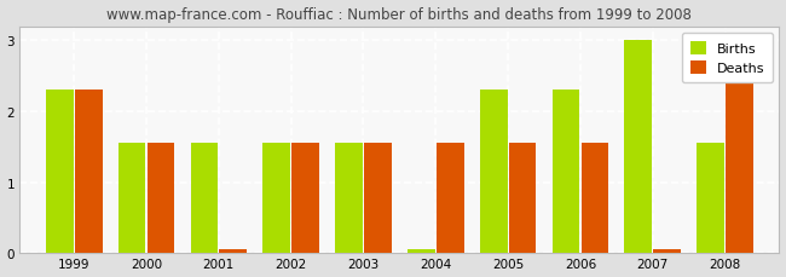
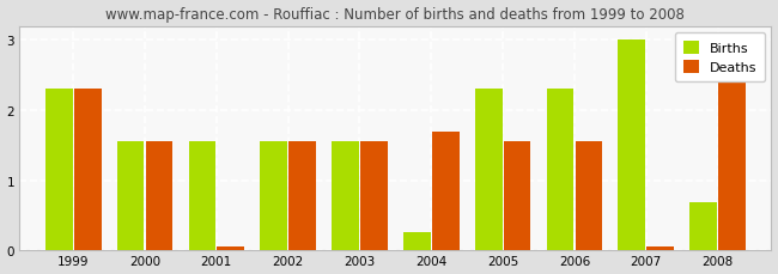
Births/2004: 0.05 -> 0.26
Deaths/2004: 1.55 -> 1.70
Births/2008: 1.55 -> 0.68
